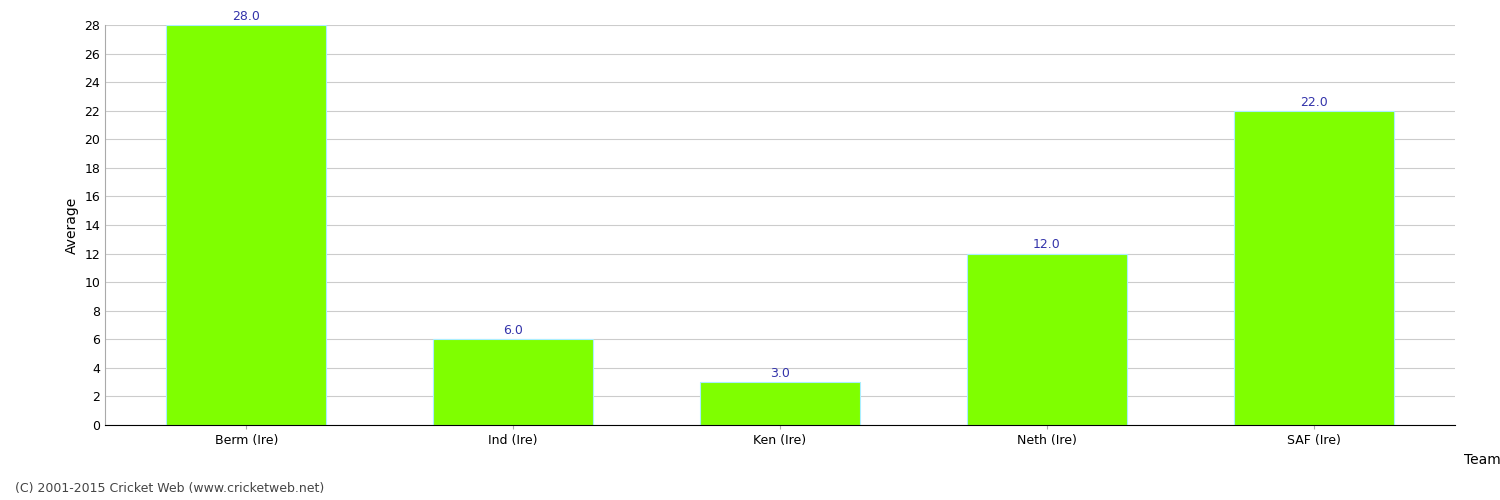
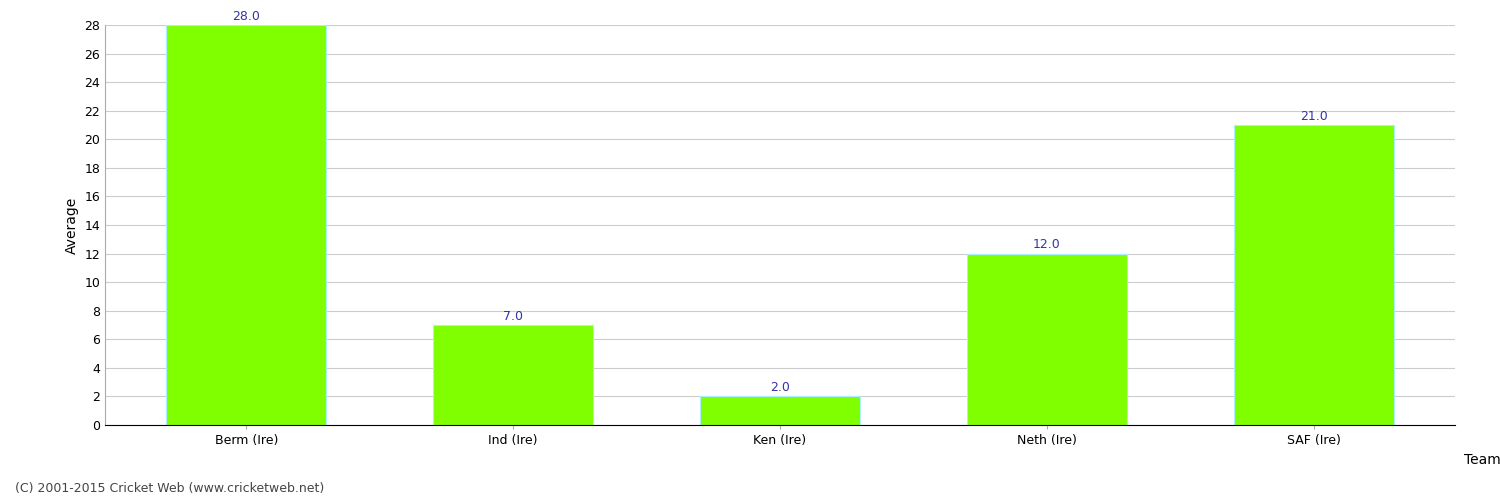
Ind (Ire): 6.0 -> 7.0
Ken (Ire): 3.0 -> 2.0
SAF (Ire): 22.0 -> 21.0
